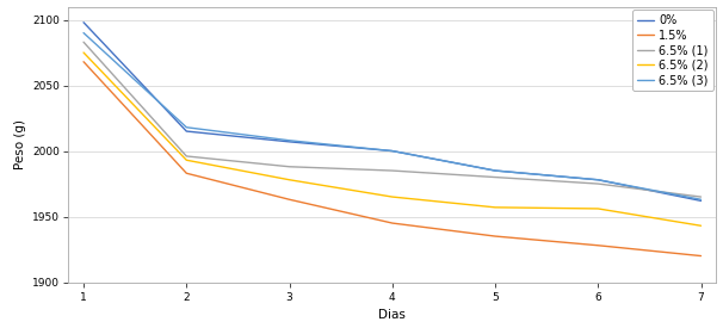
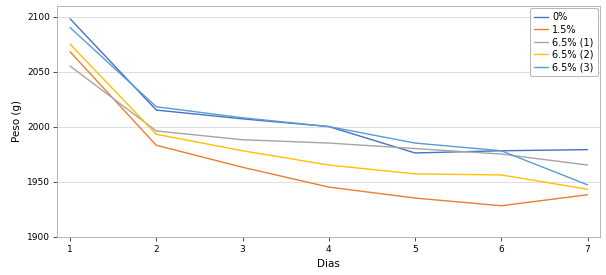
6.5% (1)/1: 2083 -> 2055
0%/5: 1985 -> 1976
0%/7: 1962 -> 1979
1.5%/7: 1920 -> 1938
6.5% (3)/7: 1963 -> 1947
